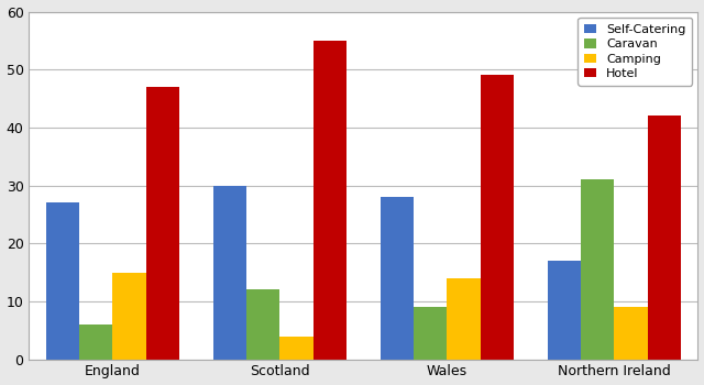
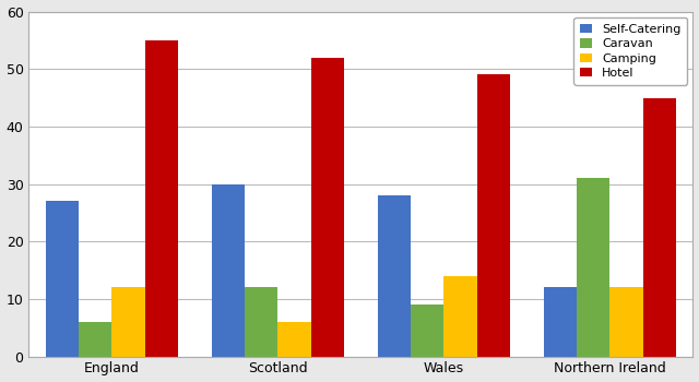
Camping/England: 15 -> 12
Hotel/England: 47 -> 55
Camping/Scotland: 4 -> 6
Hotel/Scotland: 55 -> 52
Self-Catering/Northern Ireland: 17 -> 12
Camping/Northern Ireland: 9 -> 12
Hotel/Northern Ireland: 42 -> 45
